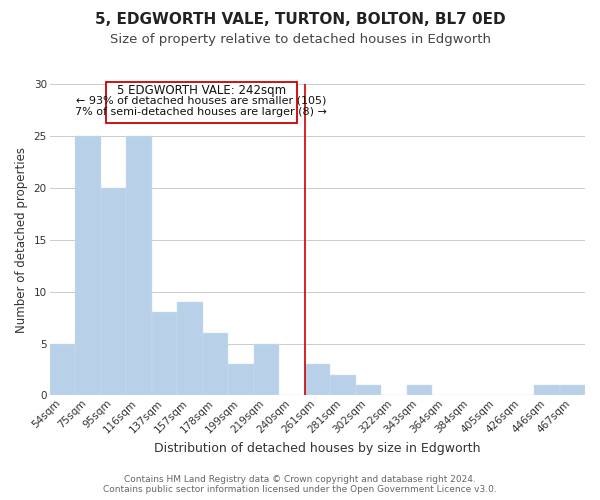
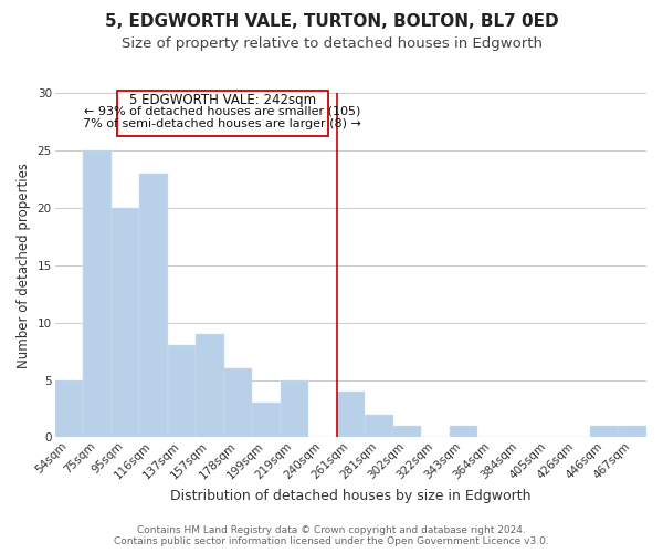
116sqm: 25 -> 23
261sqm: 3 -> 4
